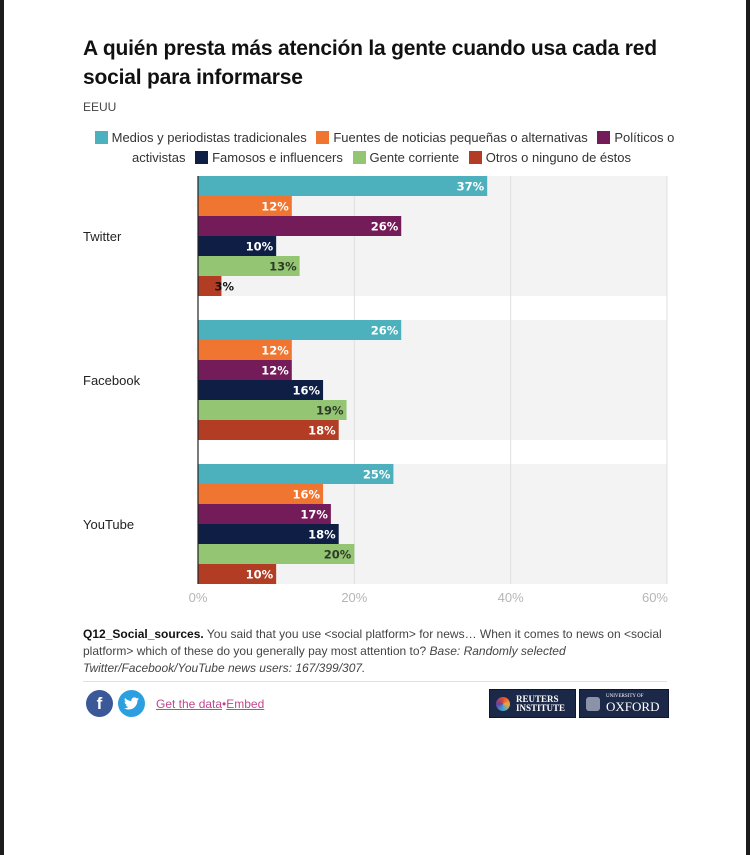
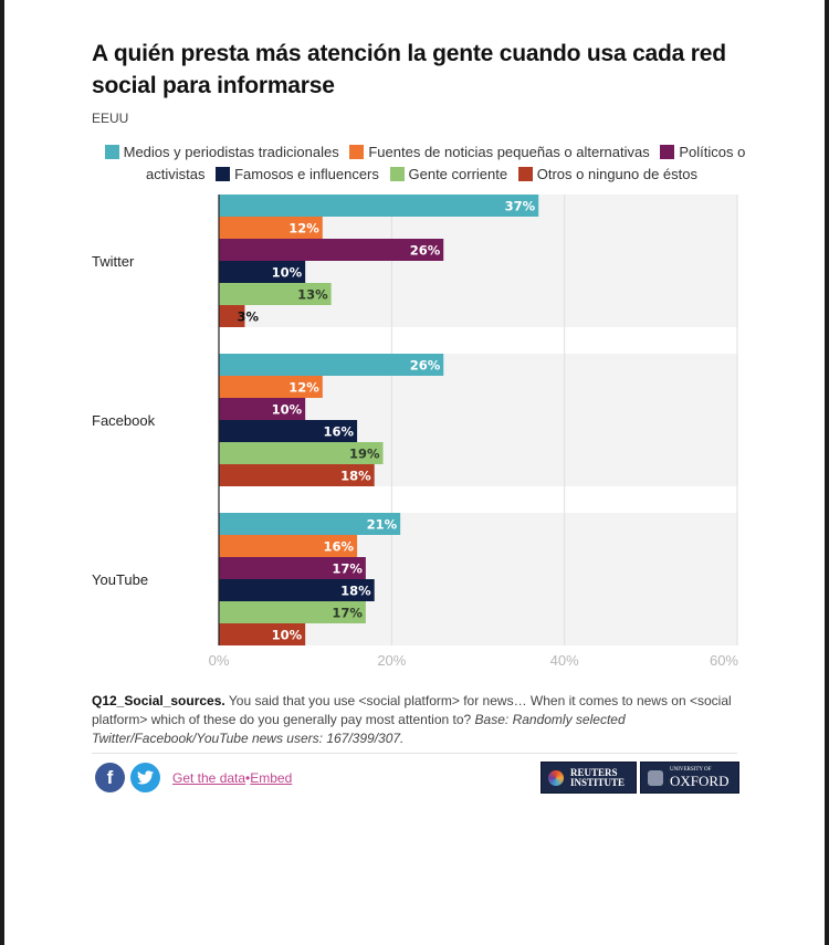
Políticos o activistas/Facebook: 12% -> 10%
Medios y periodistas tradicionales/YouTube: 25% -> 21%
Gente corriente/YouTube: 20% -> 17%
